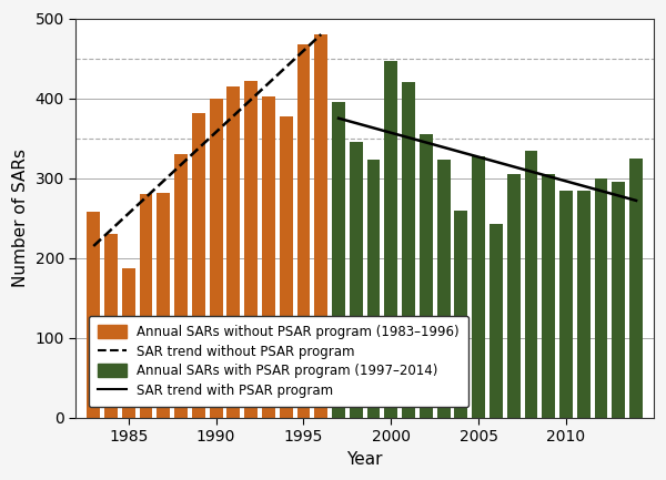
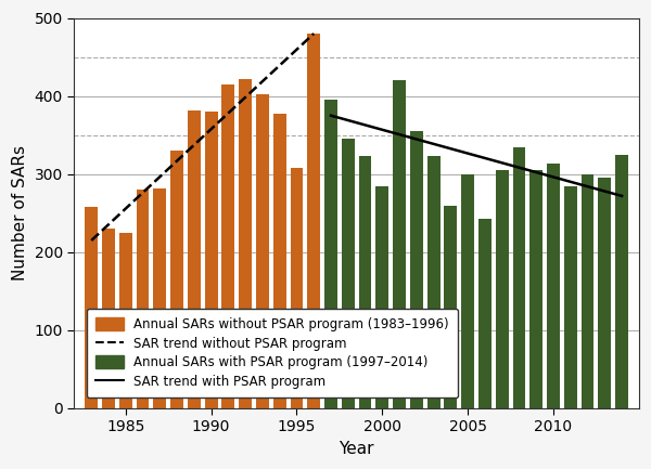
Annual SARs without PSAR program (1983–1996)/1985: 187 -> 224
Annual SARs without PSAR program (1983–1996)/1990: 400 -> 380
Annual SARs without PSAR program (1983–1996)/1995: 468 -> 308
Annual SARs with PSAR program (1997–2014)/2000: 447 -> 284
Annual SARs with PSAR program (1997–2014)/2005: 327 -> 300
Annual SARs with PSAR program (1997–2014)/2010: 285 -> 314
